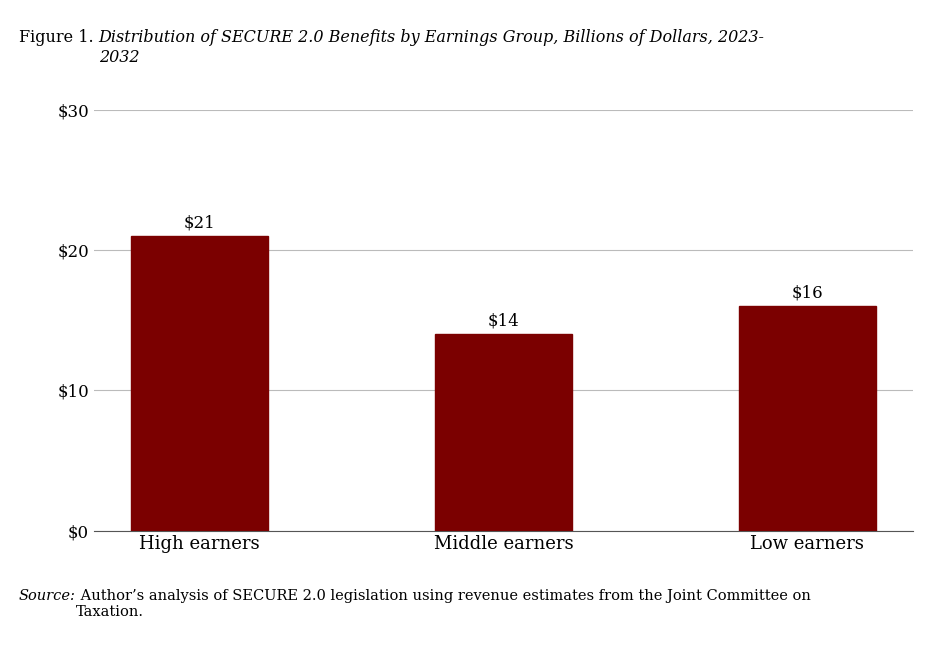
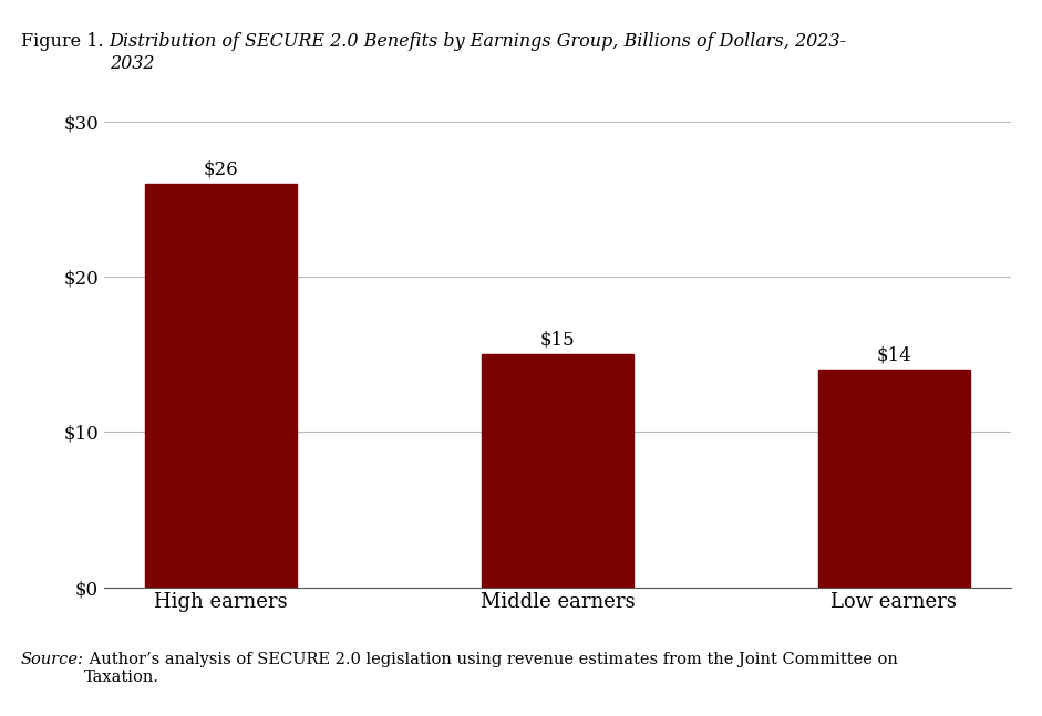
High earners: $21 -> $26
Middle earners: $14 -> $15
Low earners: $16 -> $14
